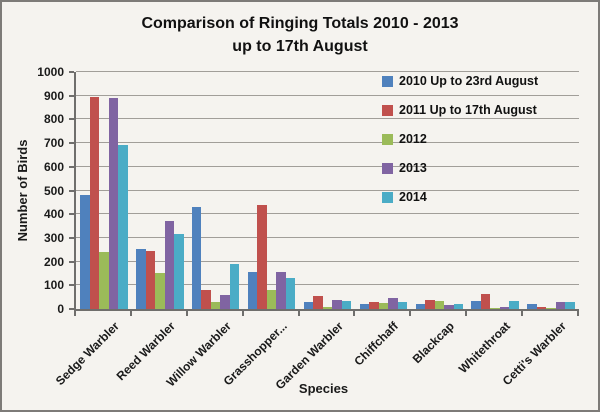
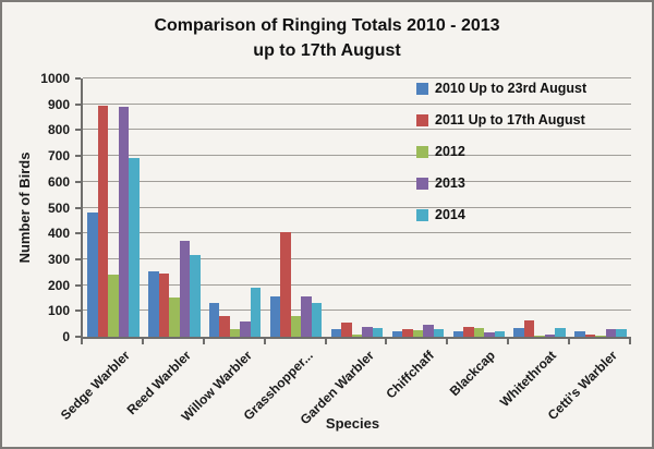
2010 Up to 23rd August/Willow Warbler: 430 -> 130
2011 Up to 17th August/Grasshopper...: 440 -> 400
